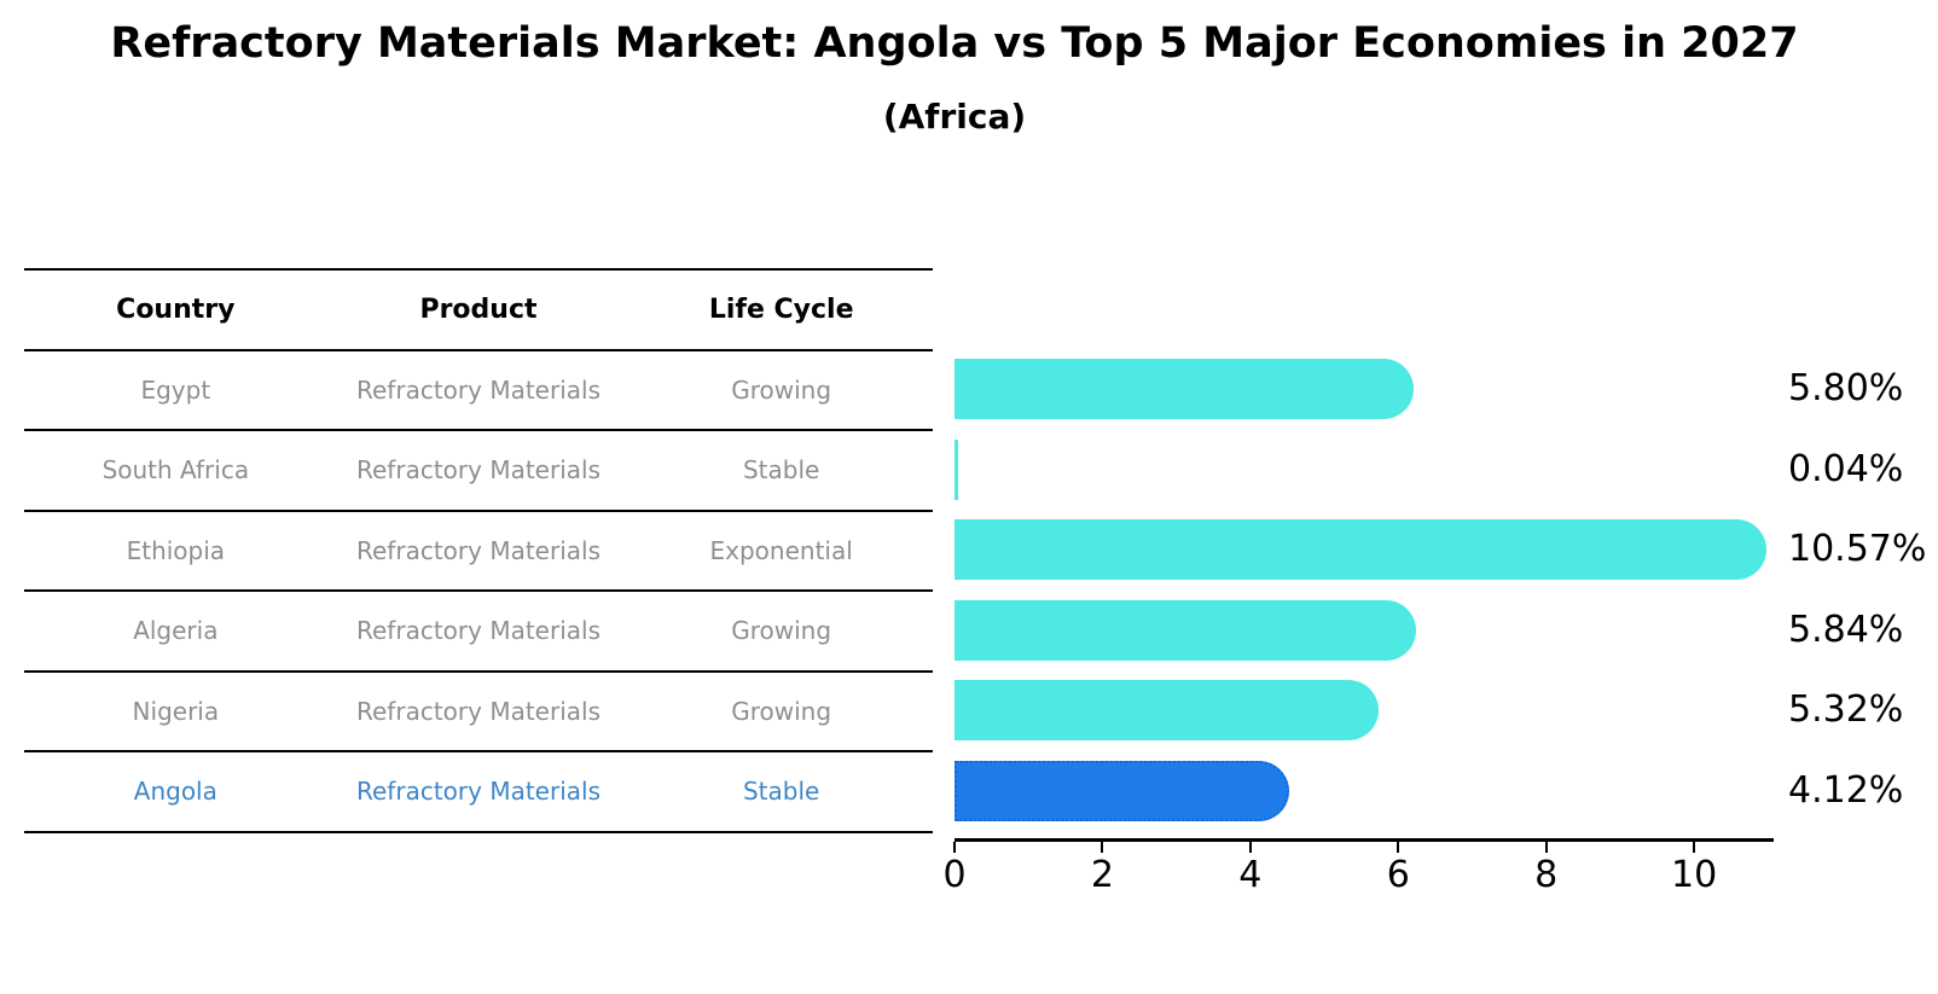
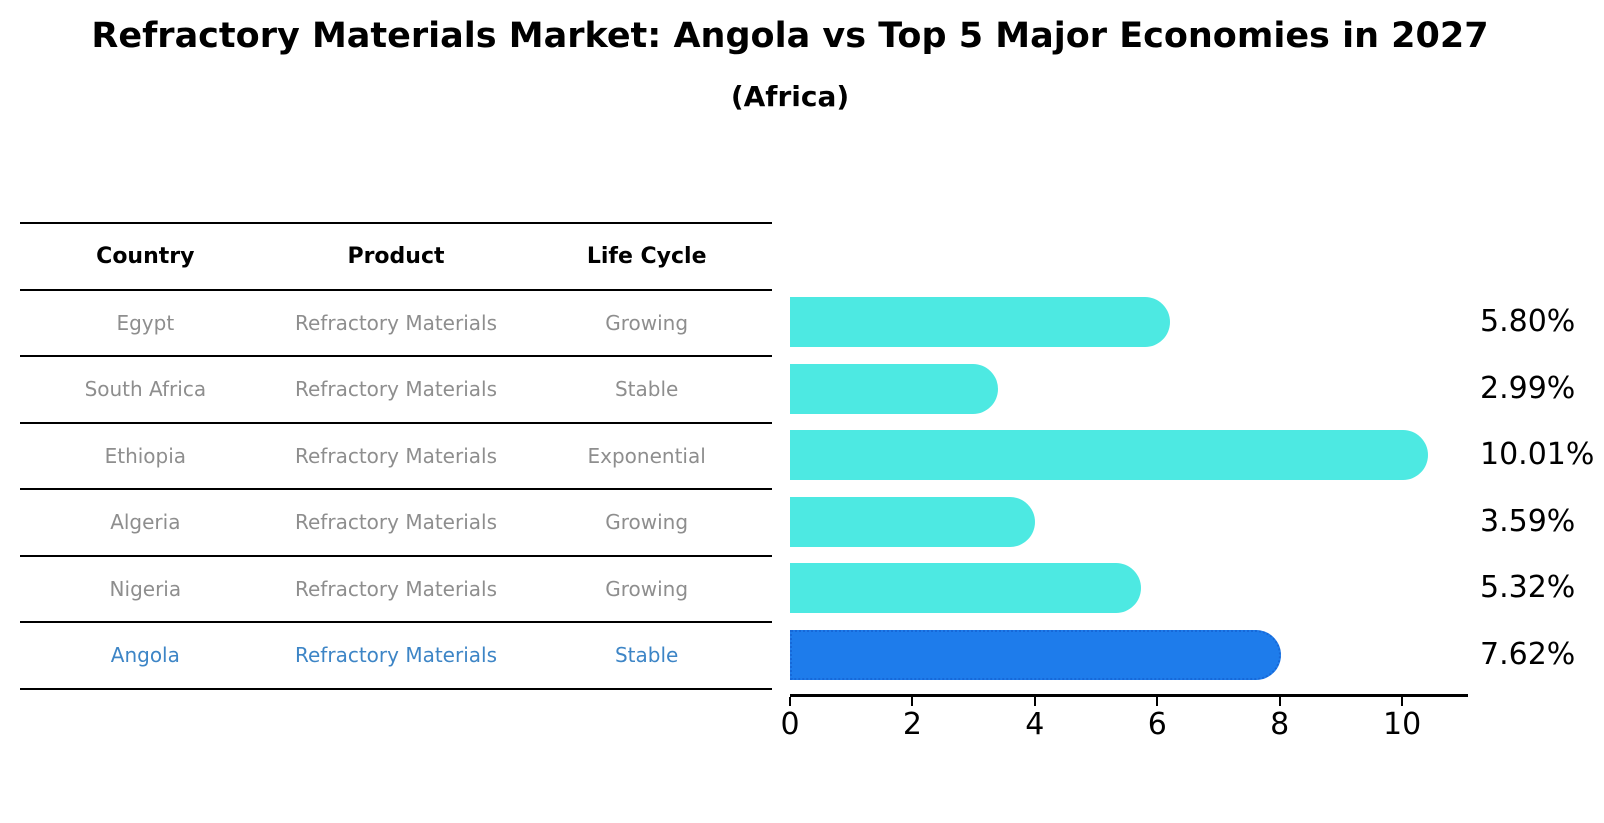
South Africa: 0.04% -> 2.99%
Ethiopia: 10.57% -> 10.01%
Algeria: 5.84% -> 3.59%
Angola: 4.12% -> 7.62%
